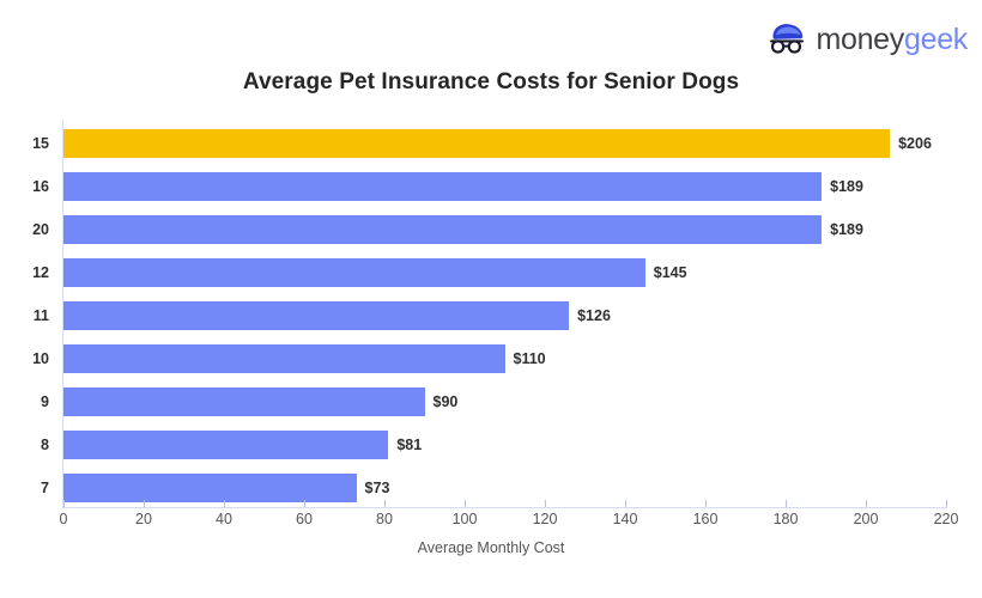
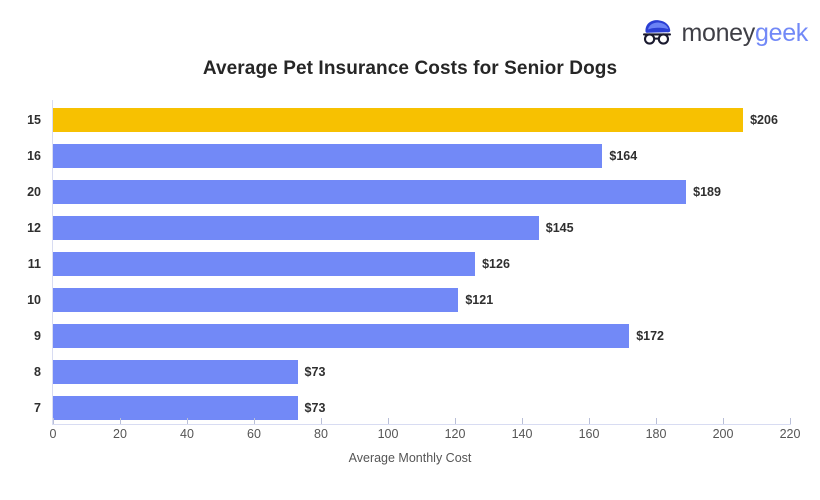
16: $189 -> $164
10: $110 -> $121
9: $90 -> $172
8: $81 -> $73
